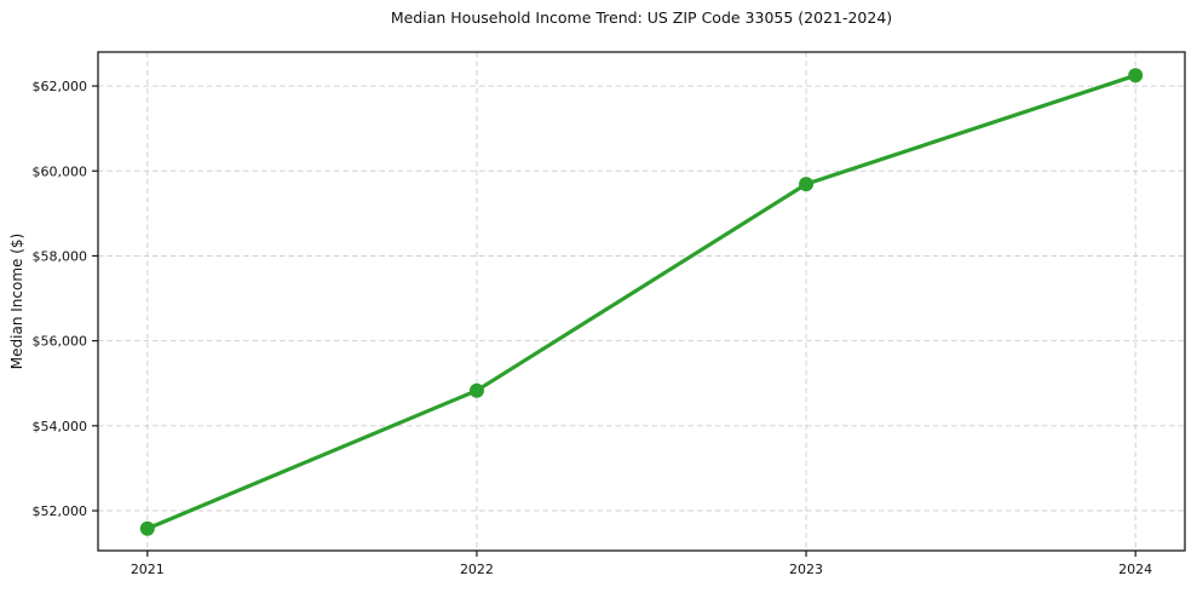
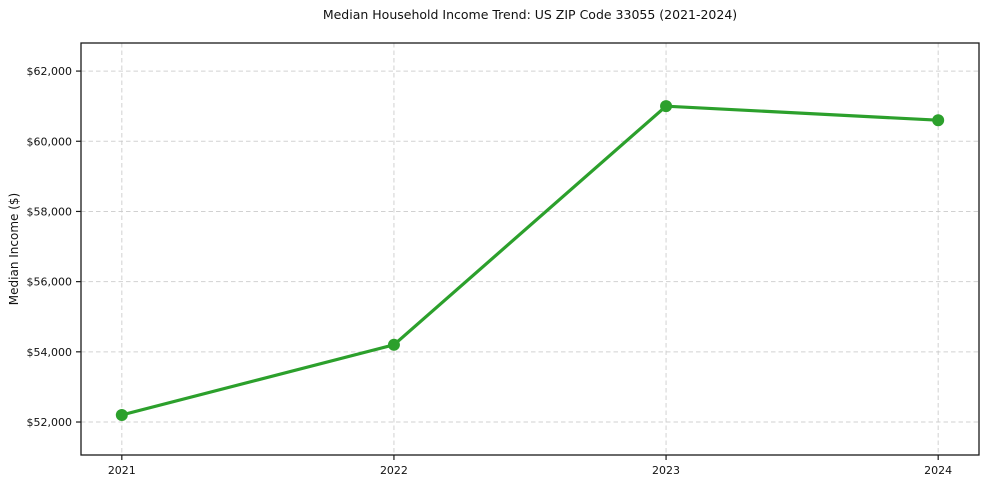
2021: $51600 -> $52200
2022: $54800 -> $54200
2023: $59700 -> $61000
2024: $62200 -> $60600
